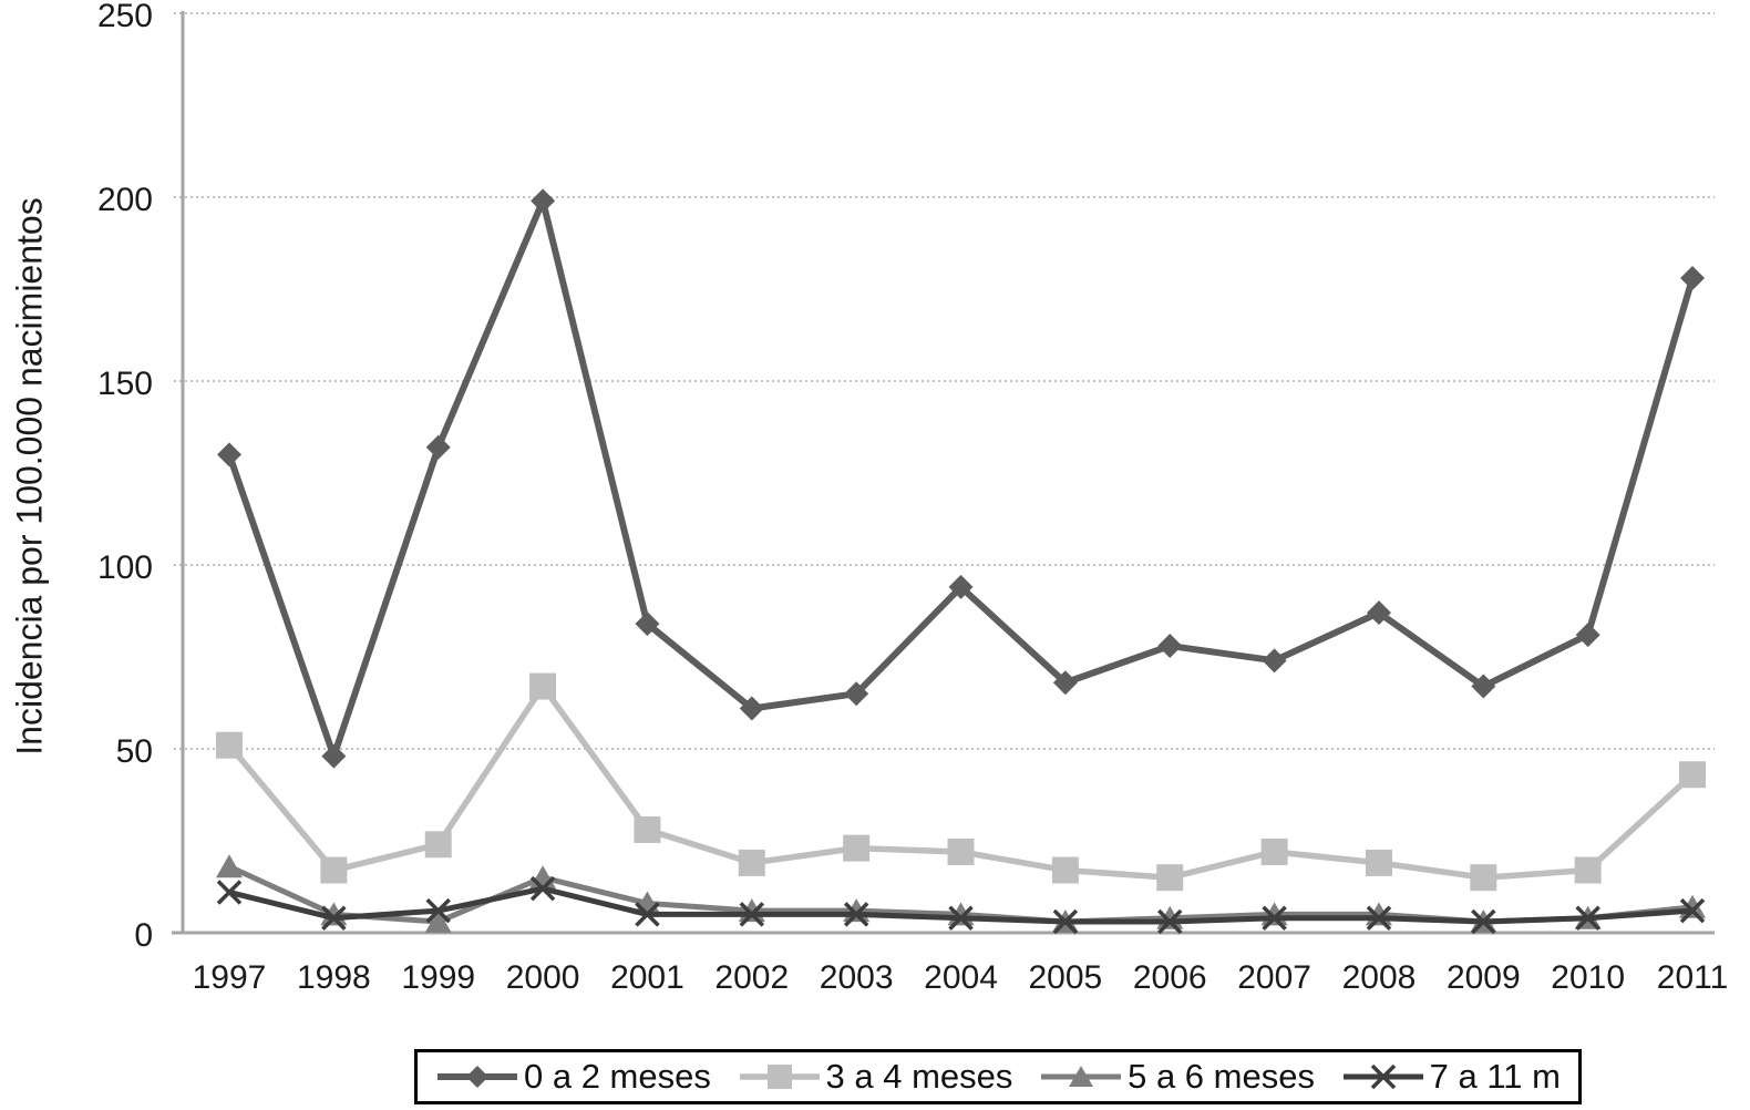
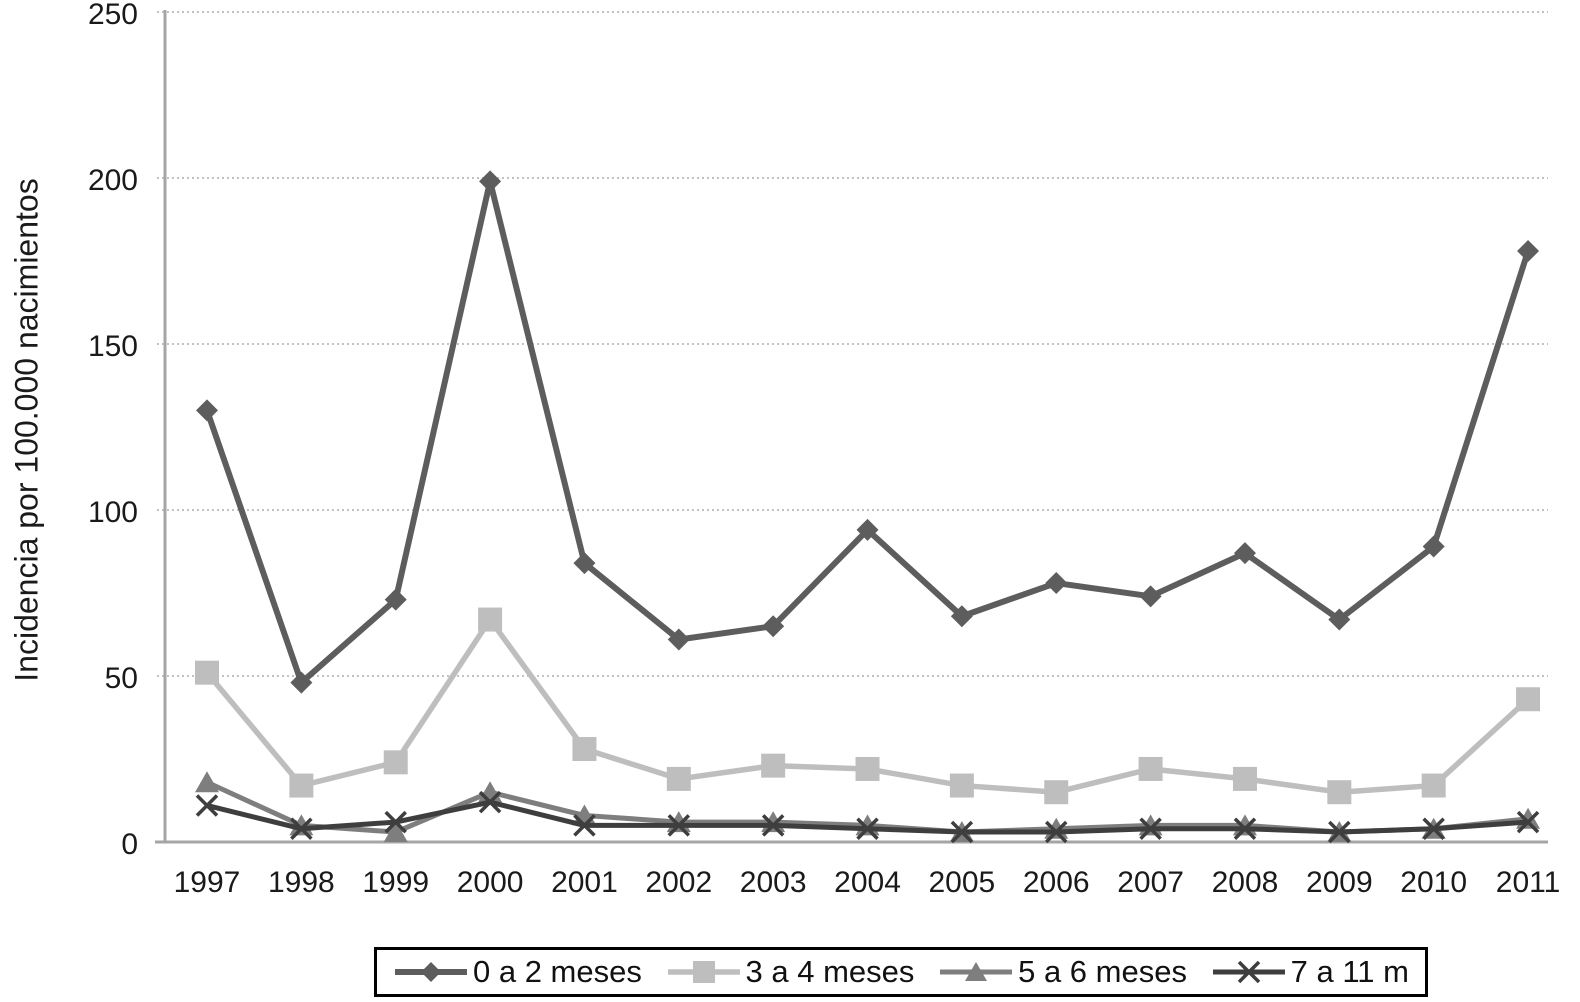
0 a 2 meses/1999: 132 -> 73
0 a 2 meses/2010: 81 -> 89
